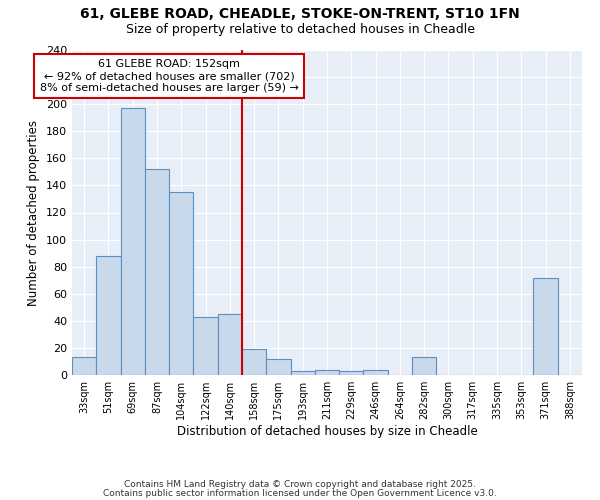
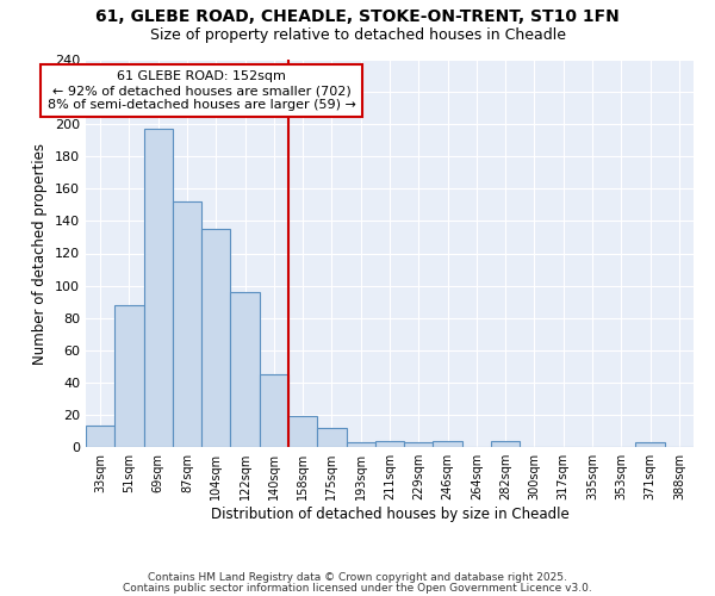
122sqm: 43 -> 96
282sqm: 13 -> 4
371sqm: 72 -> 3
